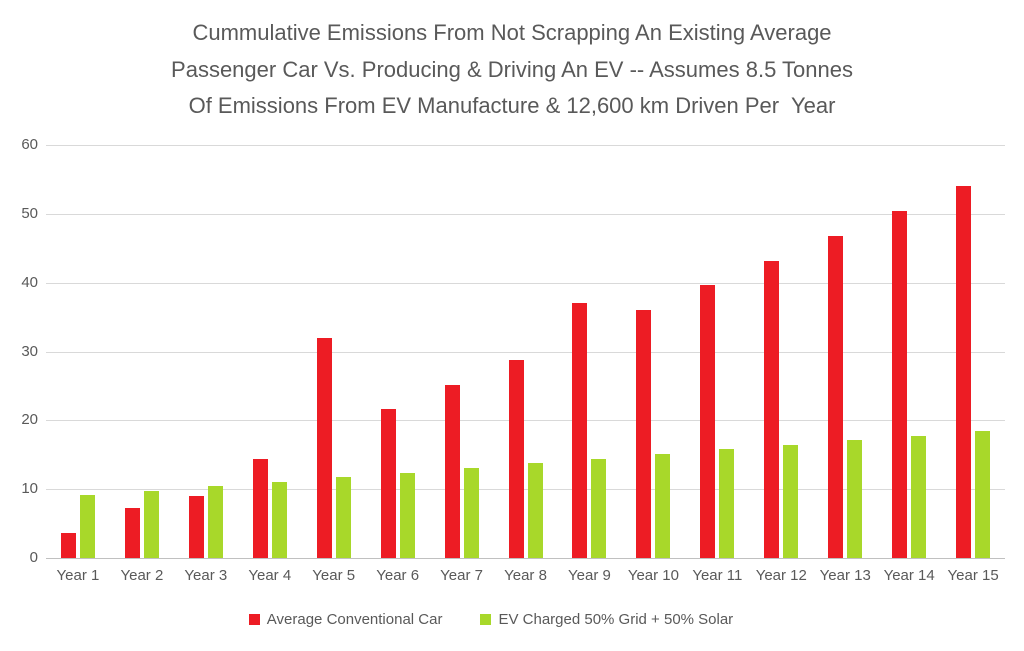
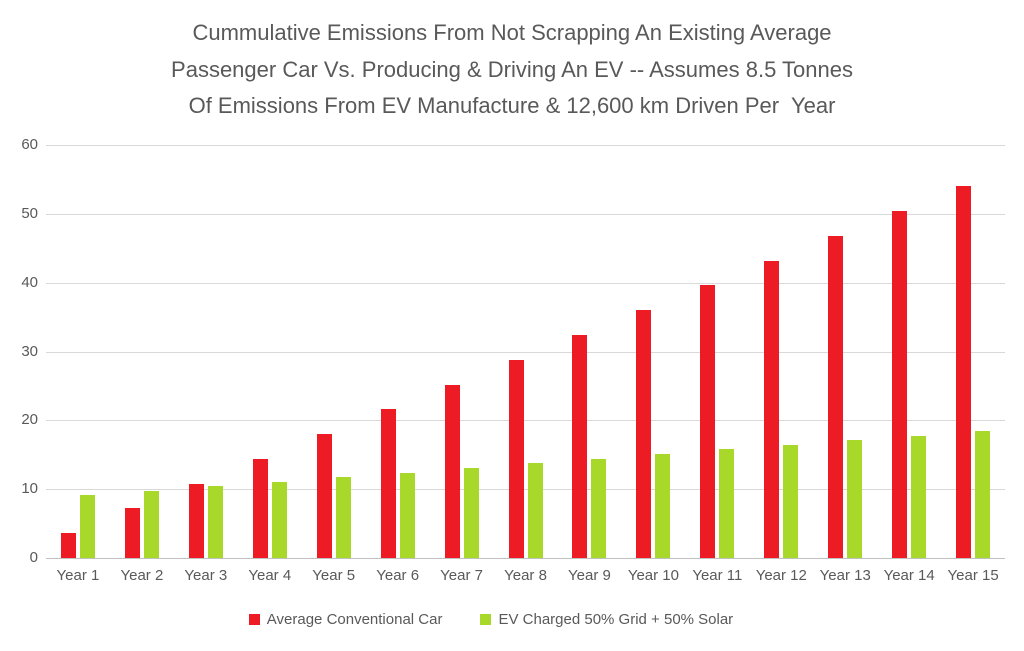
Average Conventional Car/Year 3: 9 -> 11
Average Conventional Car/Year 5: 32 -> 18
Average Conventional Car/Year 9: 37 -> 32
